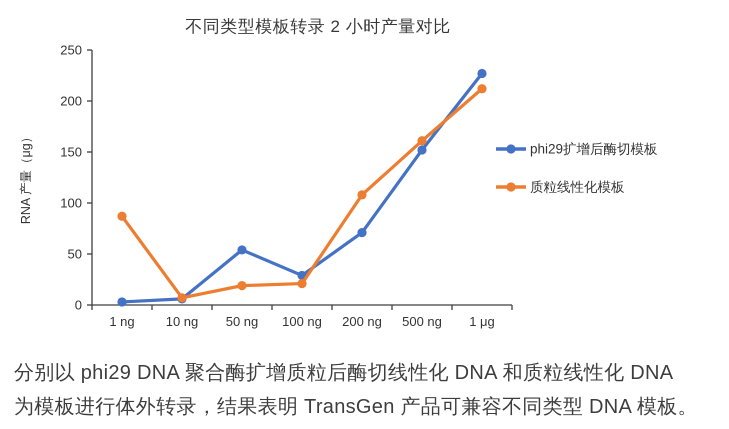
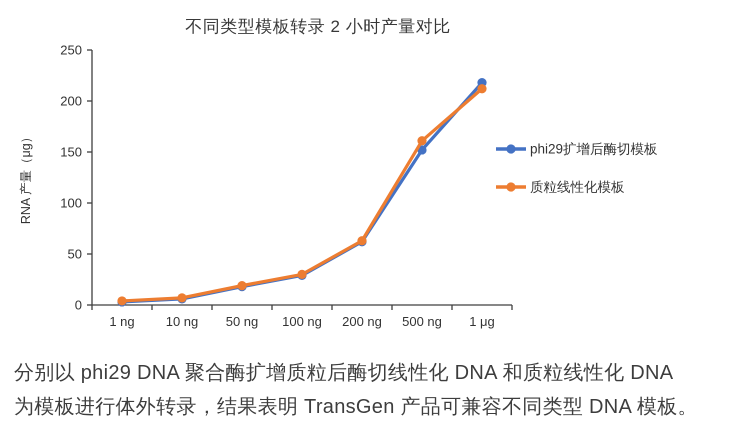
质粒线性化模板/1 ng: 87 -> 4
phi29扩增后酶切模板/50 ng: 54 -> 18
质粒线性化模板/100 ng: 21 -> 30
phi29扩增后酶切模板/200 ng: 71 -> 62
质粒线性化模板/200 ng: 108 -> 63
phi29扩增后酶切模板/1 μg: 227 -> 218
